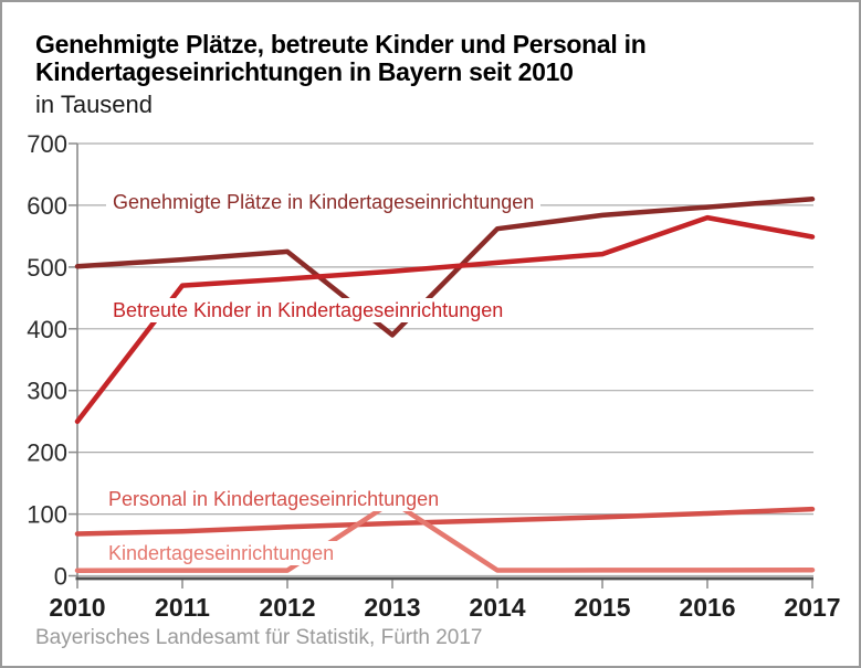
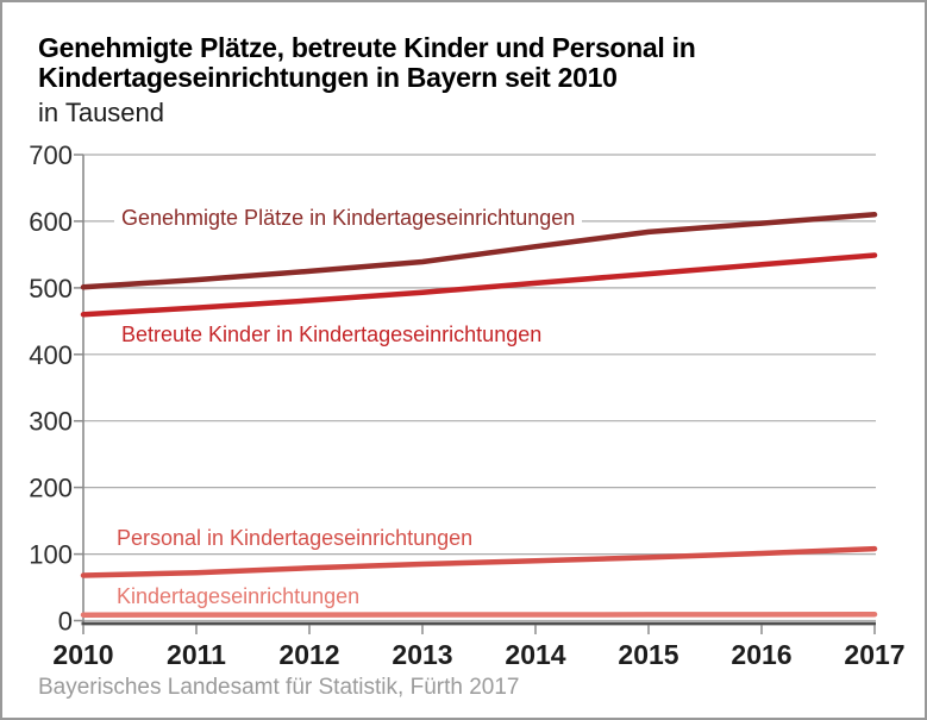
Betreute Kinder in Kindertageseinrichtungen/2010: 250 -> 460
Genehmigte Plätze in Kindertageseinrichtungen/2013: 390 -> 540
Kindertageseinrichtungen/2013: 120 -> 10
Betreute Kinder in Kindertageseinrichtungen/2016: 580 -> 540
